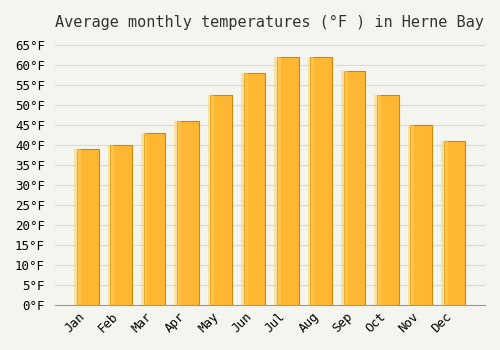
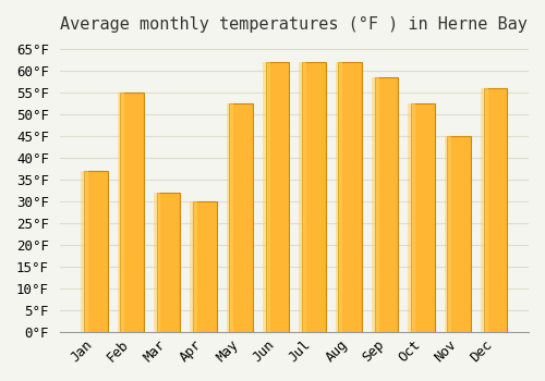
Jan: 39.0°F -> 37.0°F
Feb: 40.0°F -> 55.0°F
Mar: 43.0°F -> 32.0°F
Apr: 46.0°F -> 30.0°F
Jun: 58.0°F -> 62.0°F
Dec: 41.0°F -> 56.0°F
